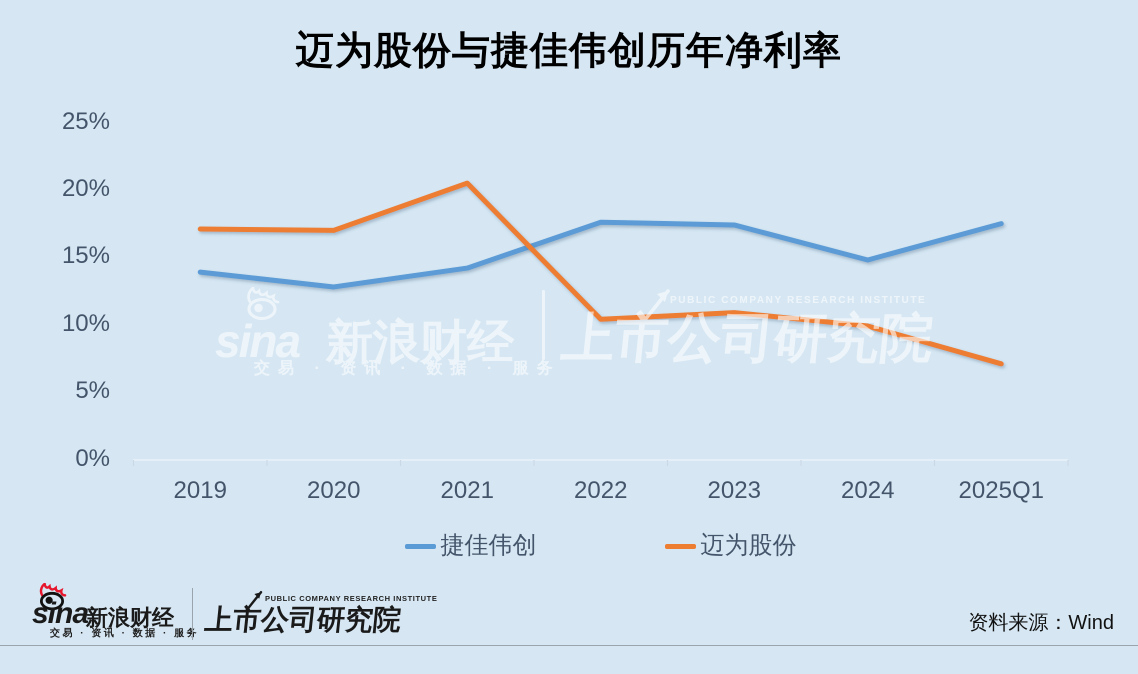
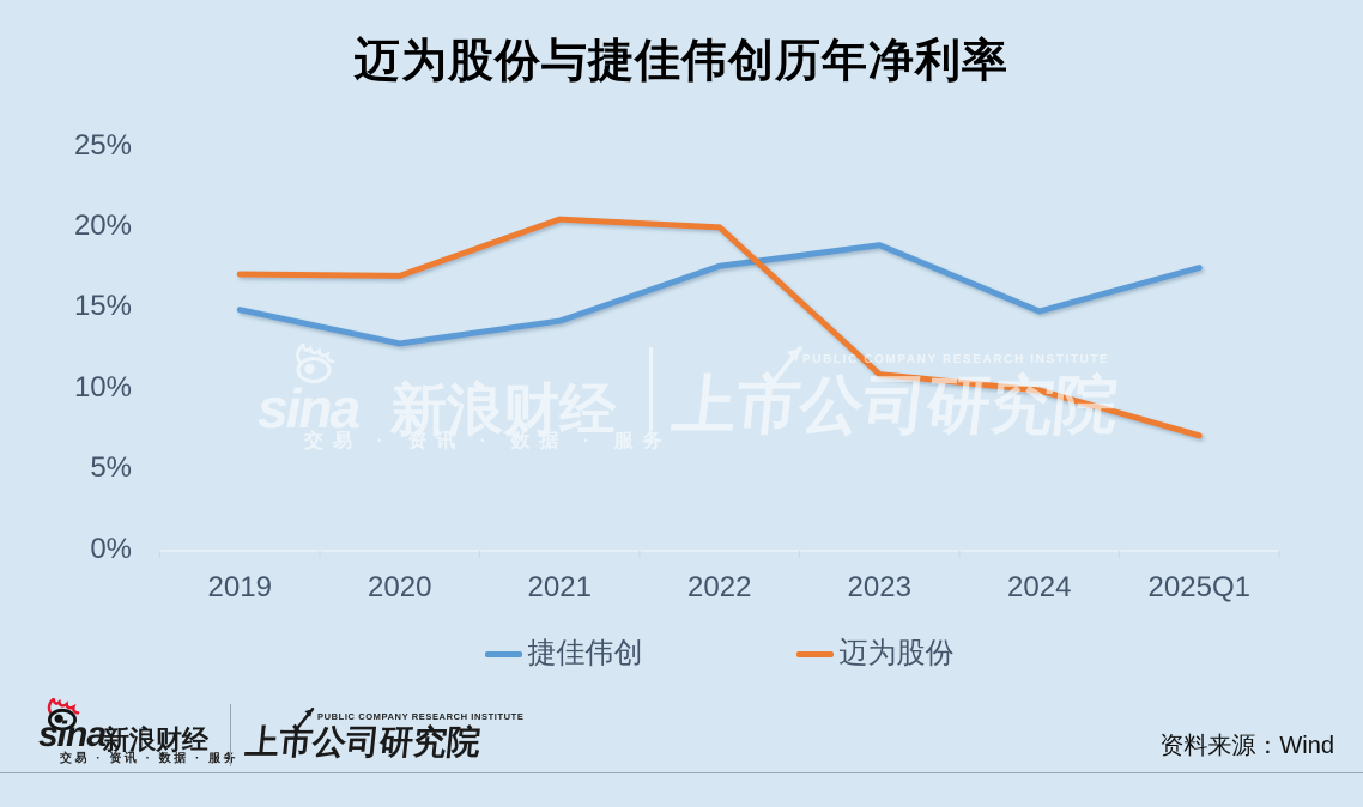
捷佳伟创/2019: 13.9% -> 14.9%
迈为股份/2022: 10.4% -> 20.0%
捷佳伟创/2023: 17.4% -> 18.9%
